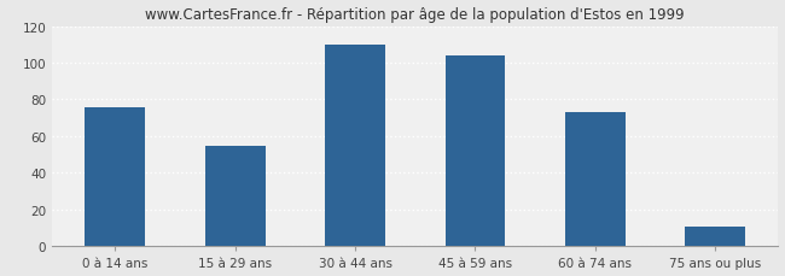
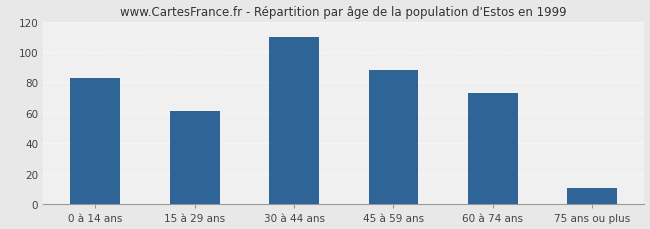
0 à 14 ans: 76 -> 83
15 à 29 ans: 55 -> 61
45 à 59 ans: 104 -> 88
